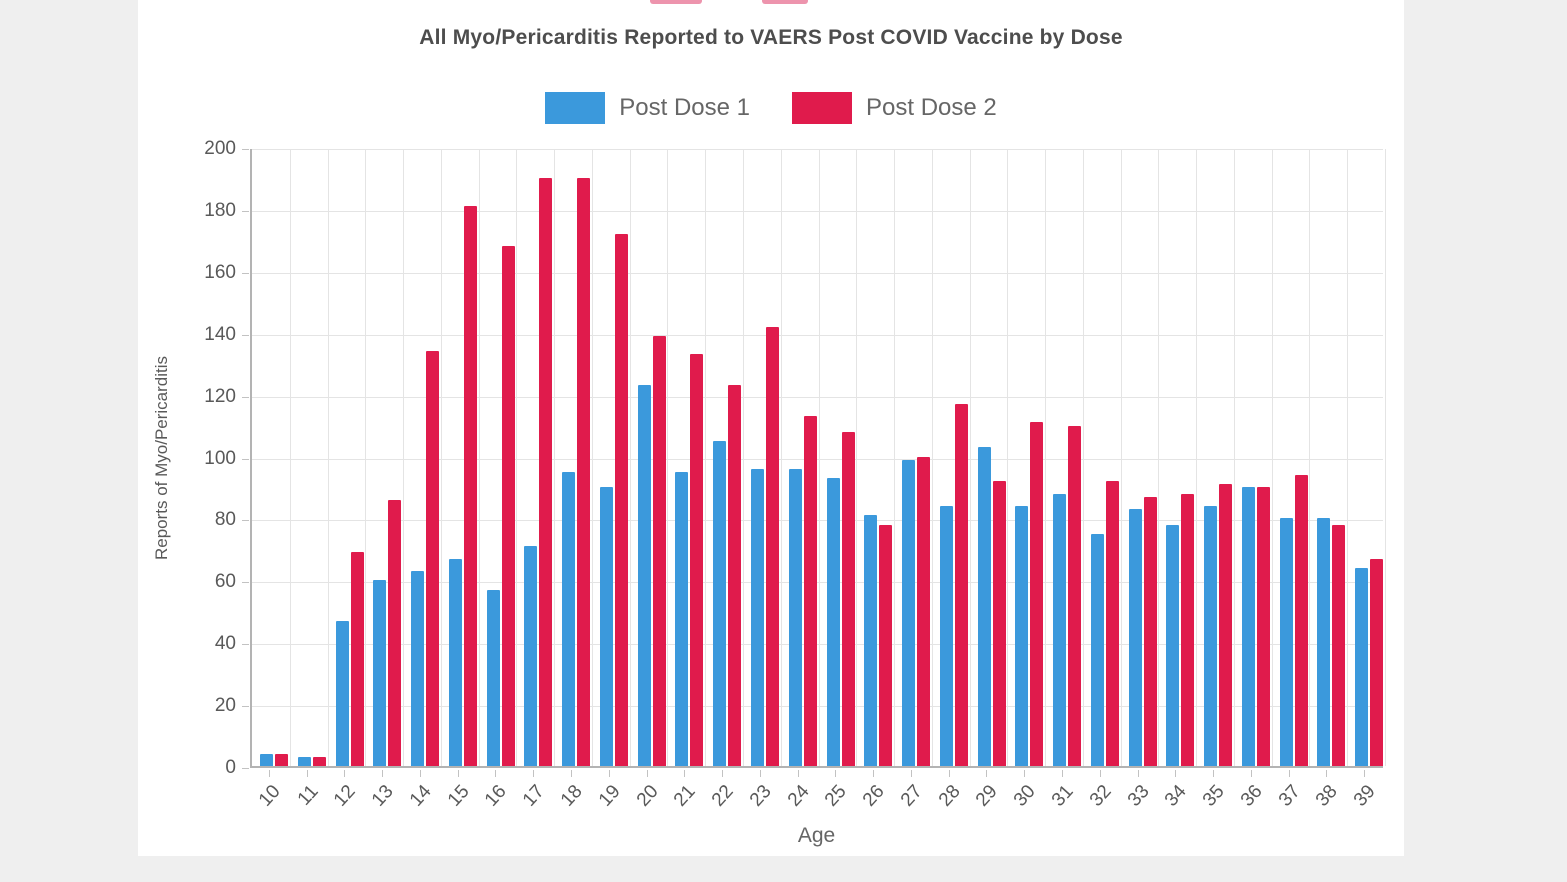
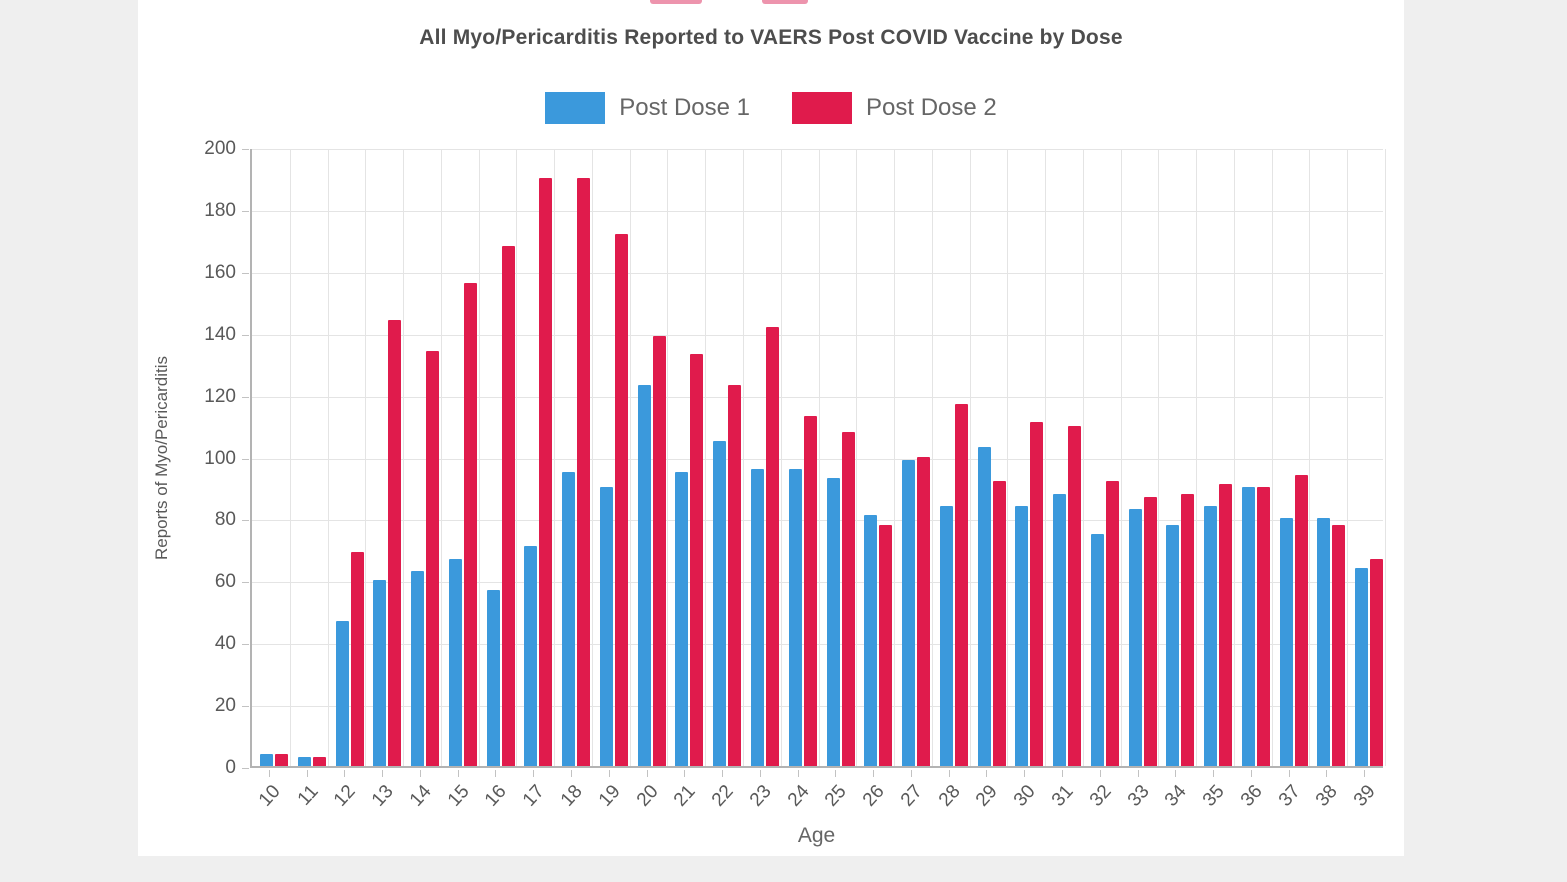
Post Dose 2/13: 86 -> 144
Post Dose 2/15: 181 -> 156
